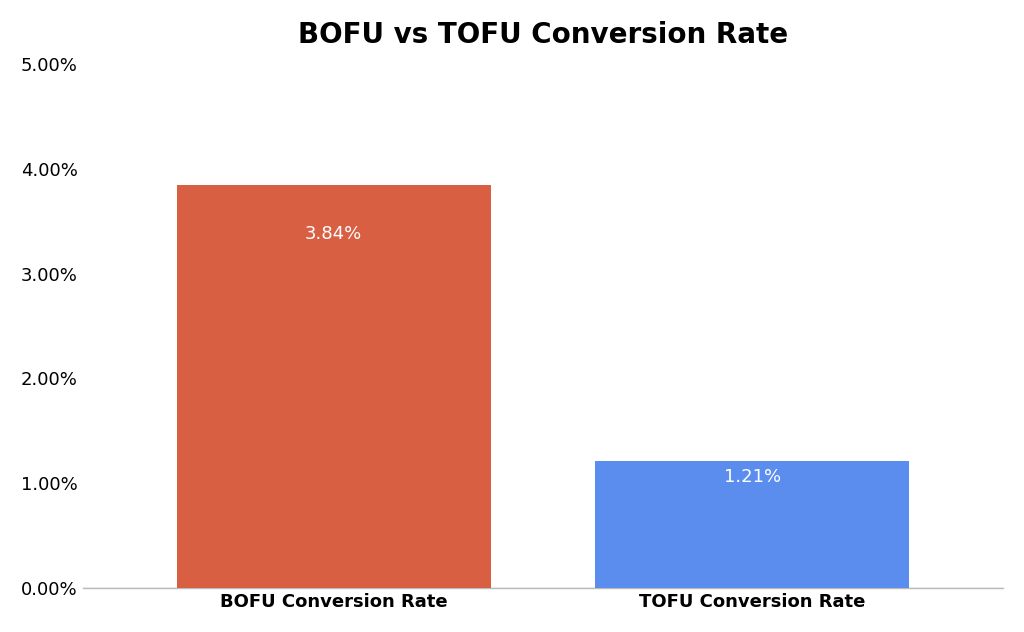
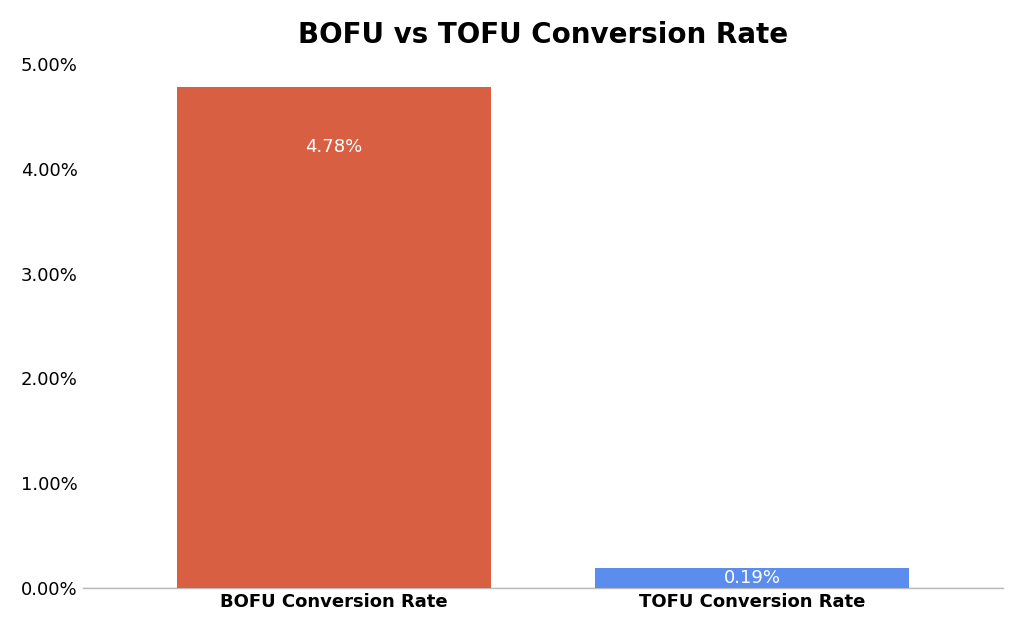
BOFU Conversion Rate: 3.84% -> 4.78%
TOFU Conversion Rate: 1.21% -> 0.19%
